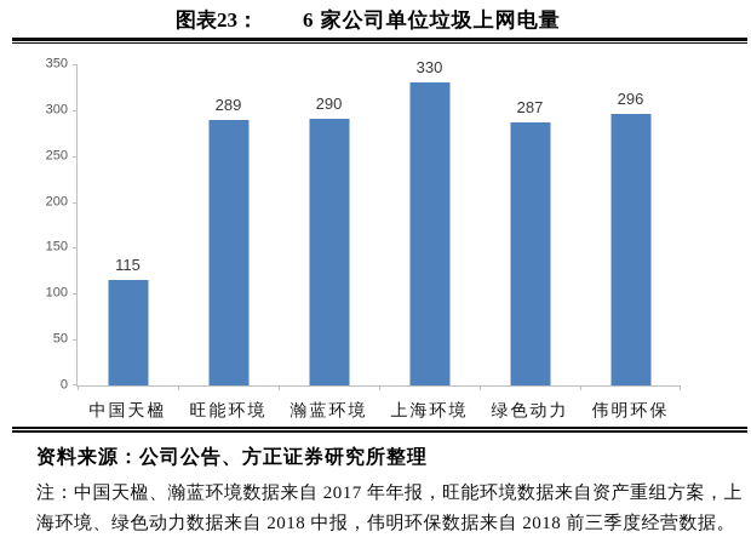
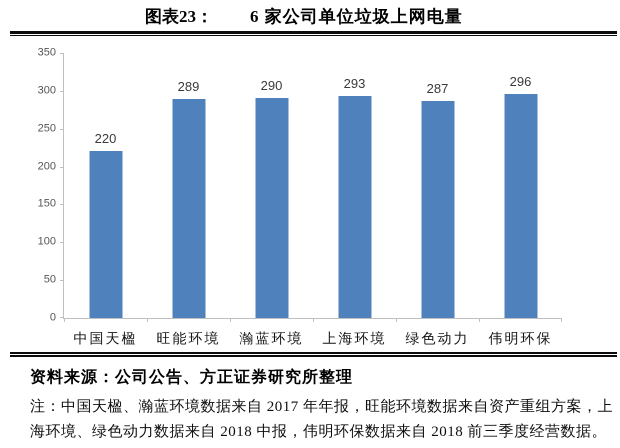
中国天楹: 115 -> 220
上海环境: 330 -> 293
